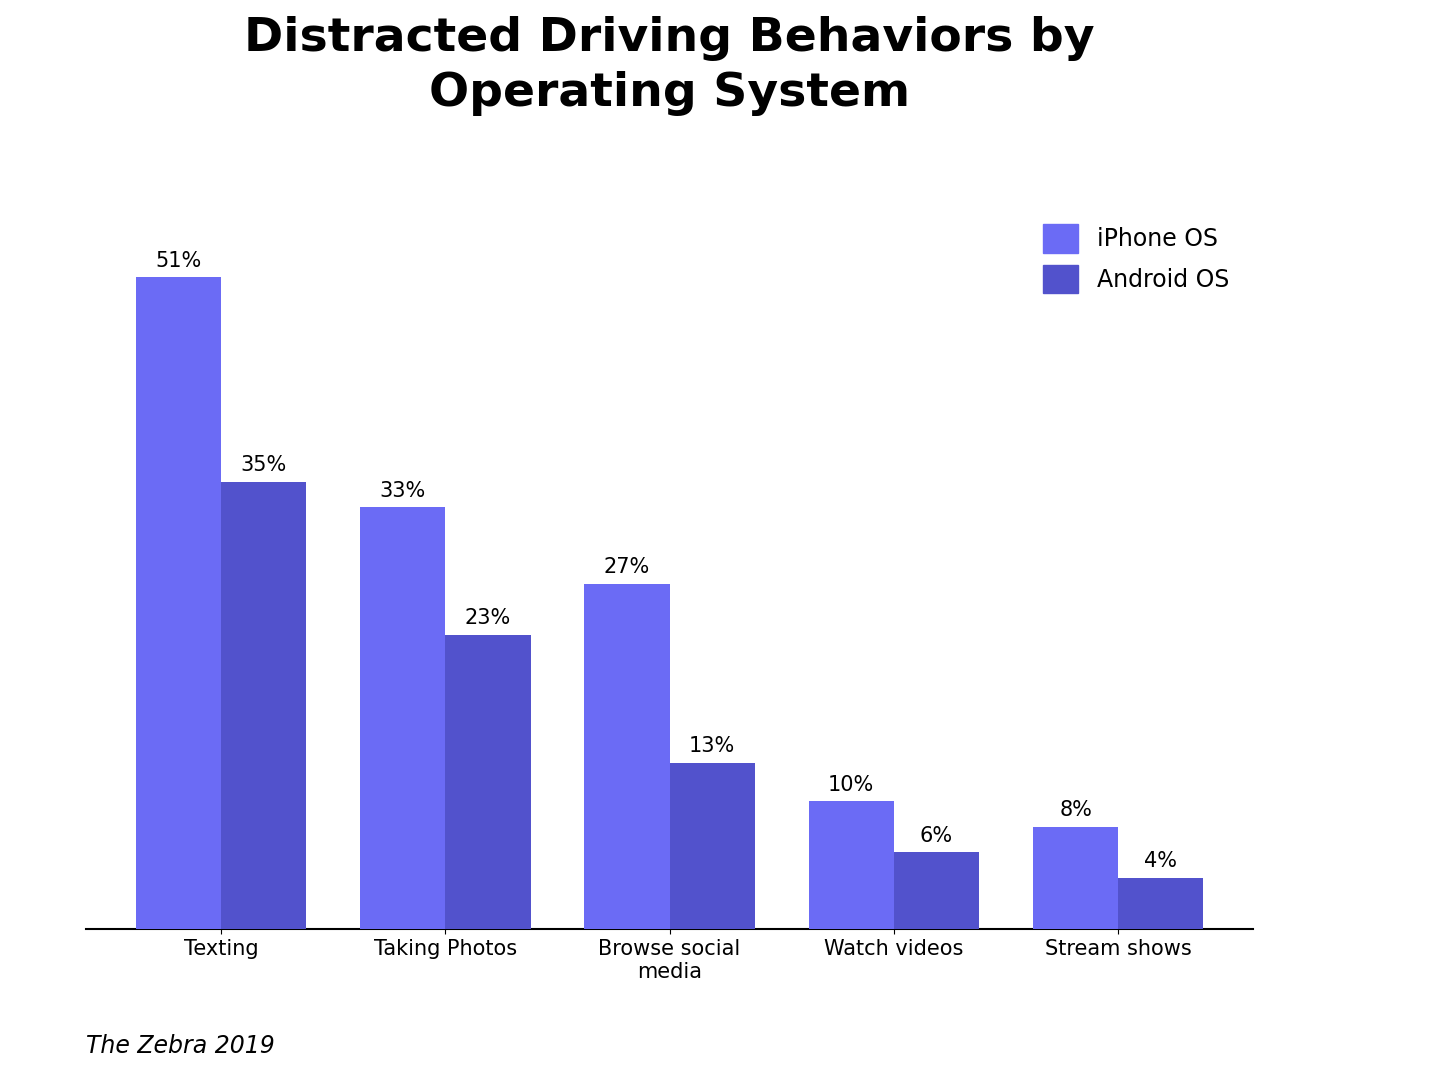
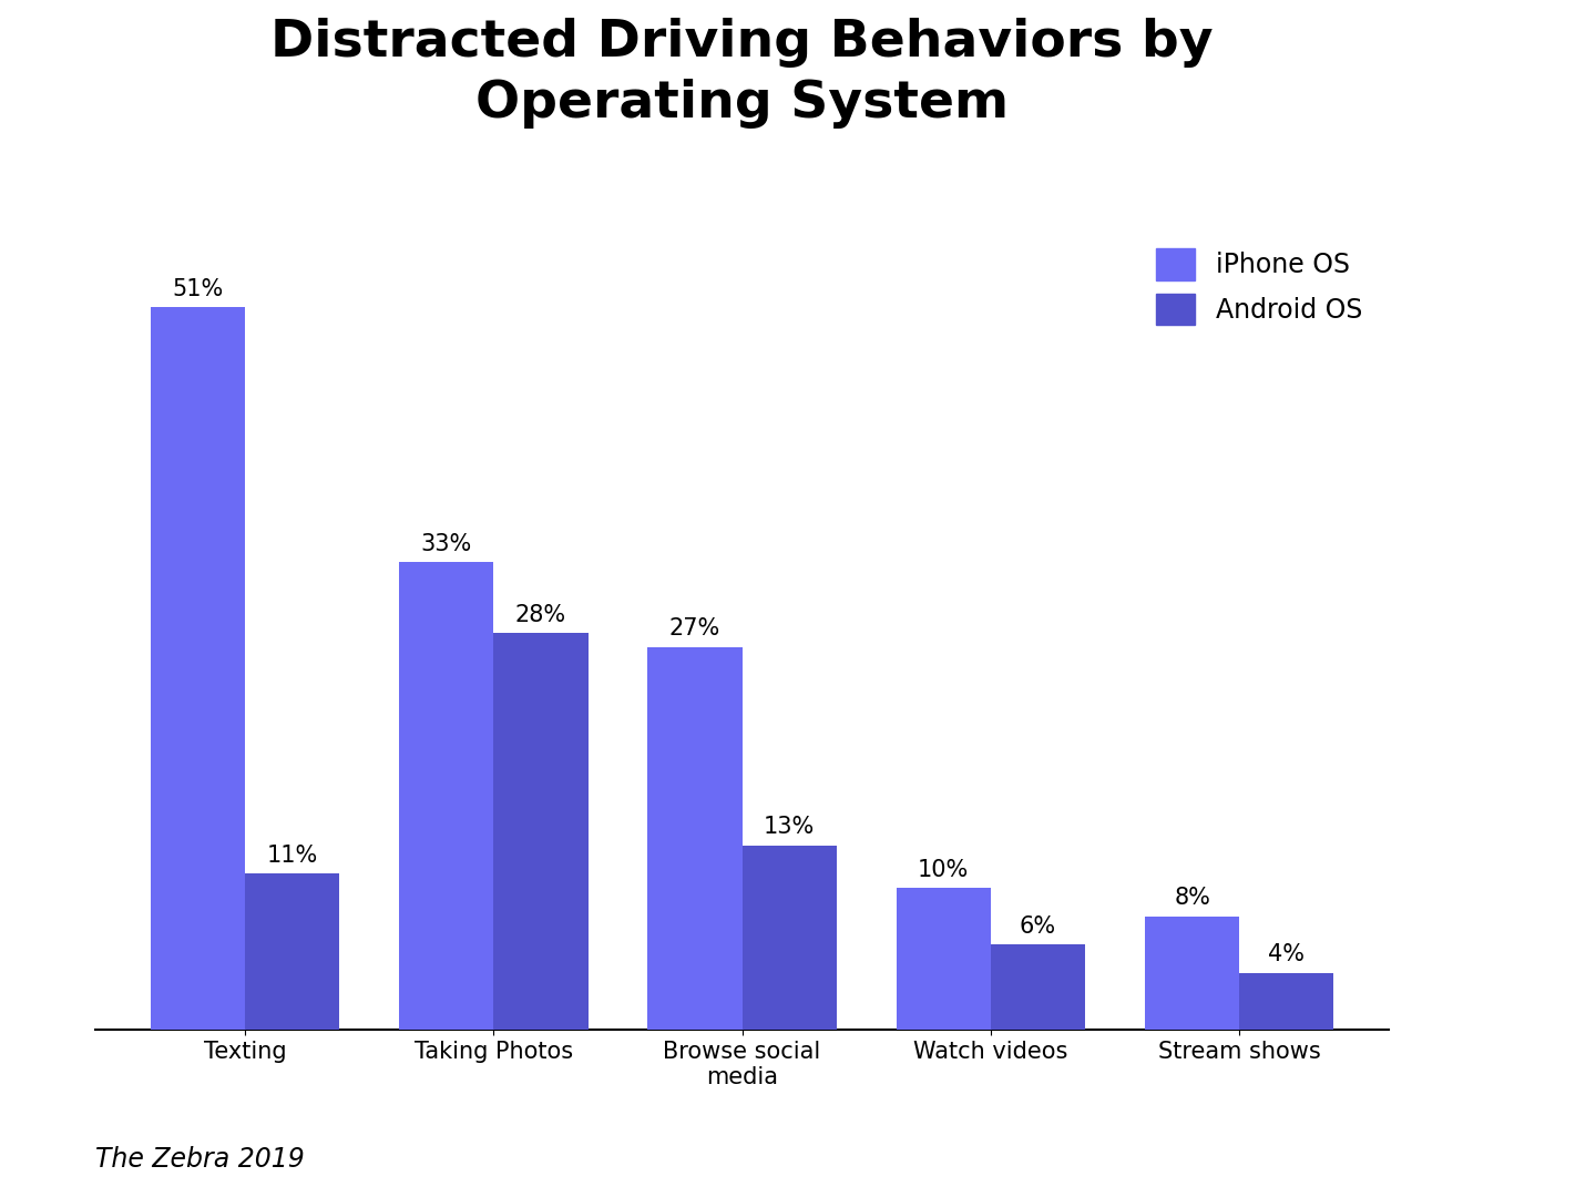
Android OS/Texting: 35% -> 11%
Android OS/Taking Photos: 23% -> 28%
